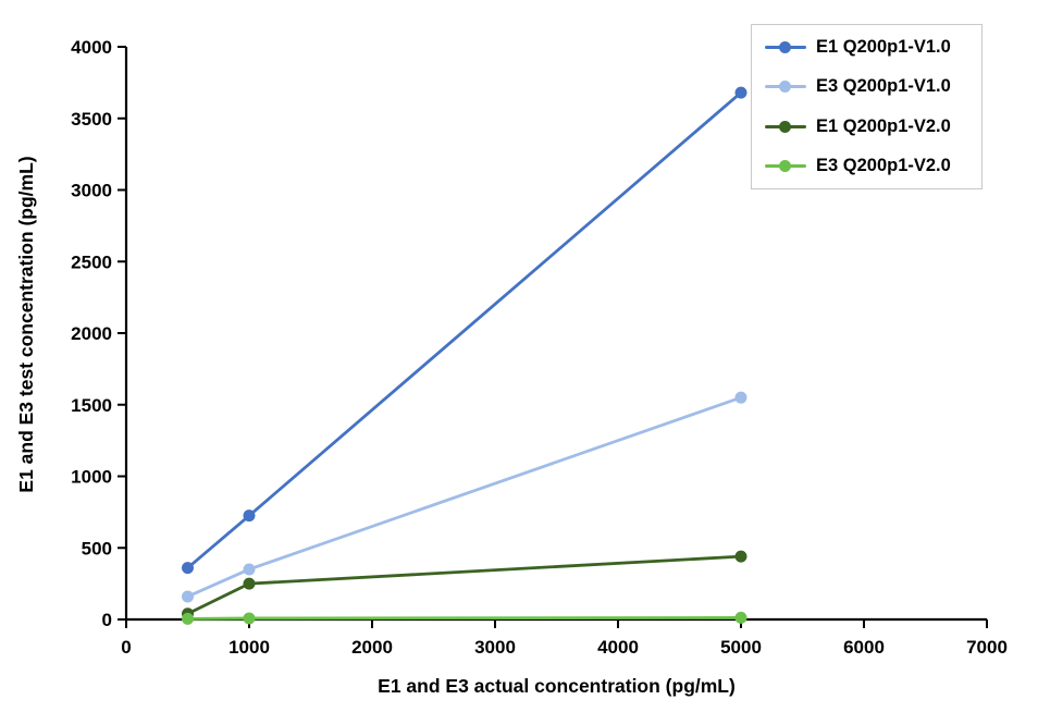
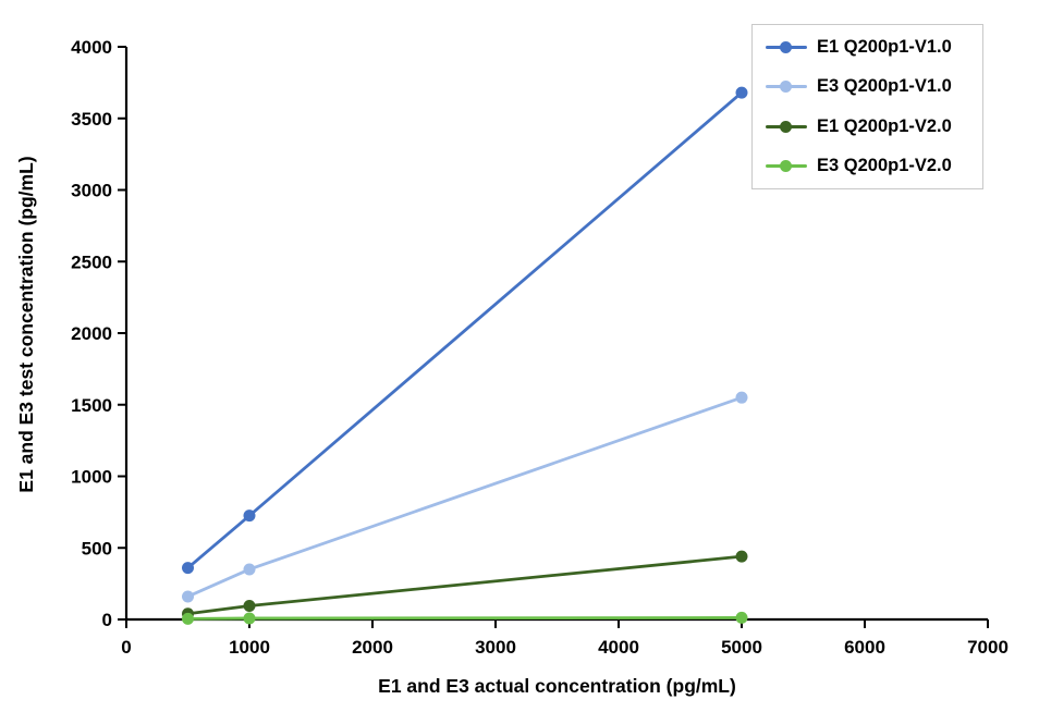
E1 Q200p1-V2.0/1000: 250 -> 100
